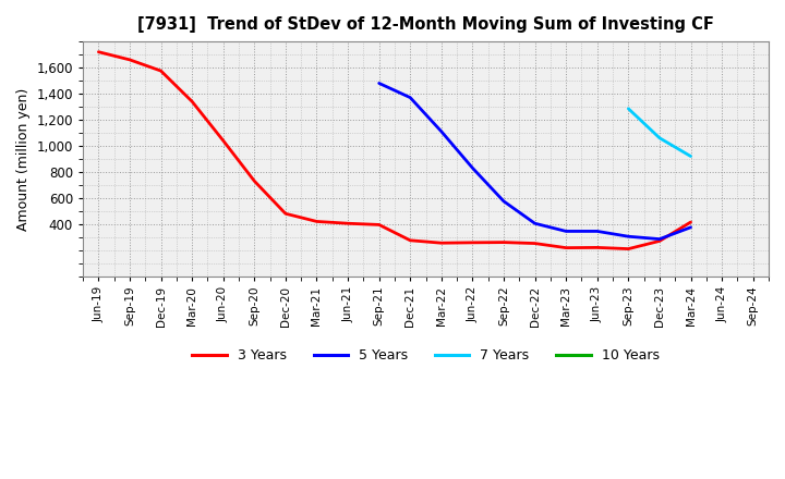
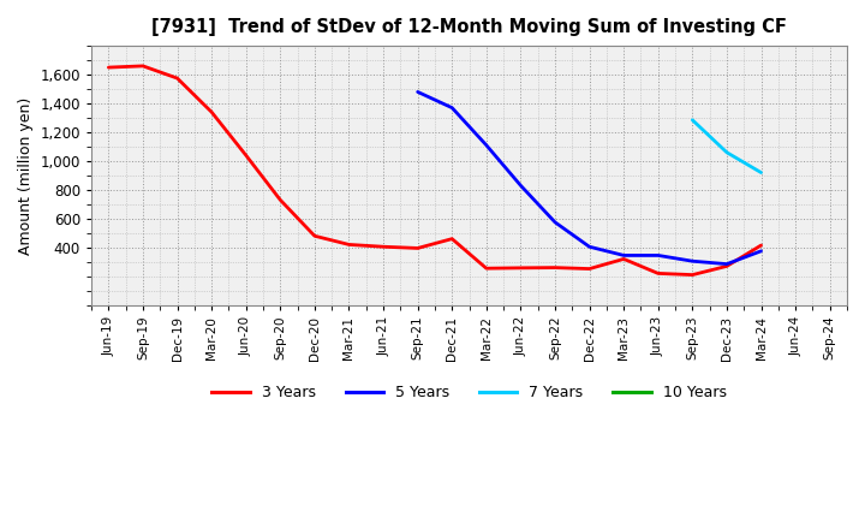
3 Years/Jun-19: 1,720 -> 1,650
3 Years/Dec-21: 280 -> 460
3 Years/Mar-23: 220 -> 320
